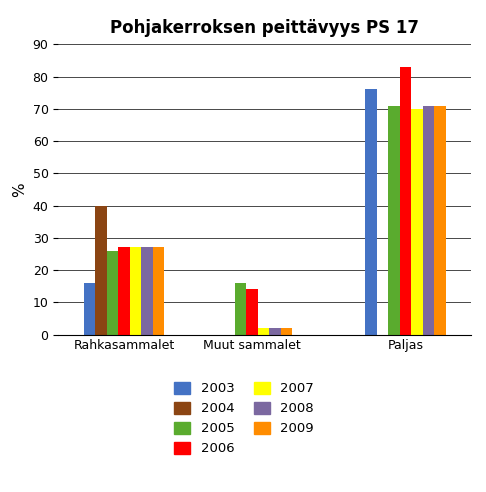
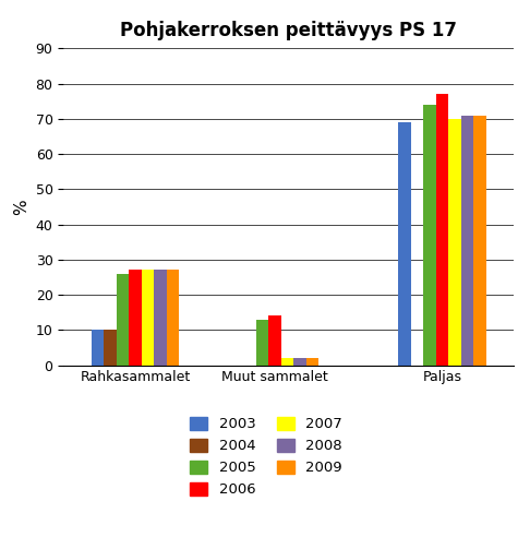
2003/Rahkasammalet: 16 -> 10
2004/Rahkasammalet: 40 -> 10
2005/Muut sammalet: 16 -> 13
2003/Paljas: 76 -> 69
2005/Paljas: 71 -> 74
2006/Paljas: 83 -> 77
